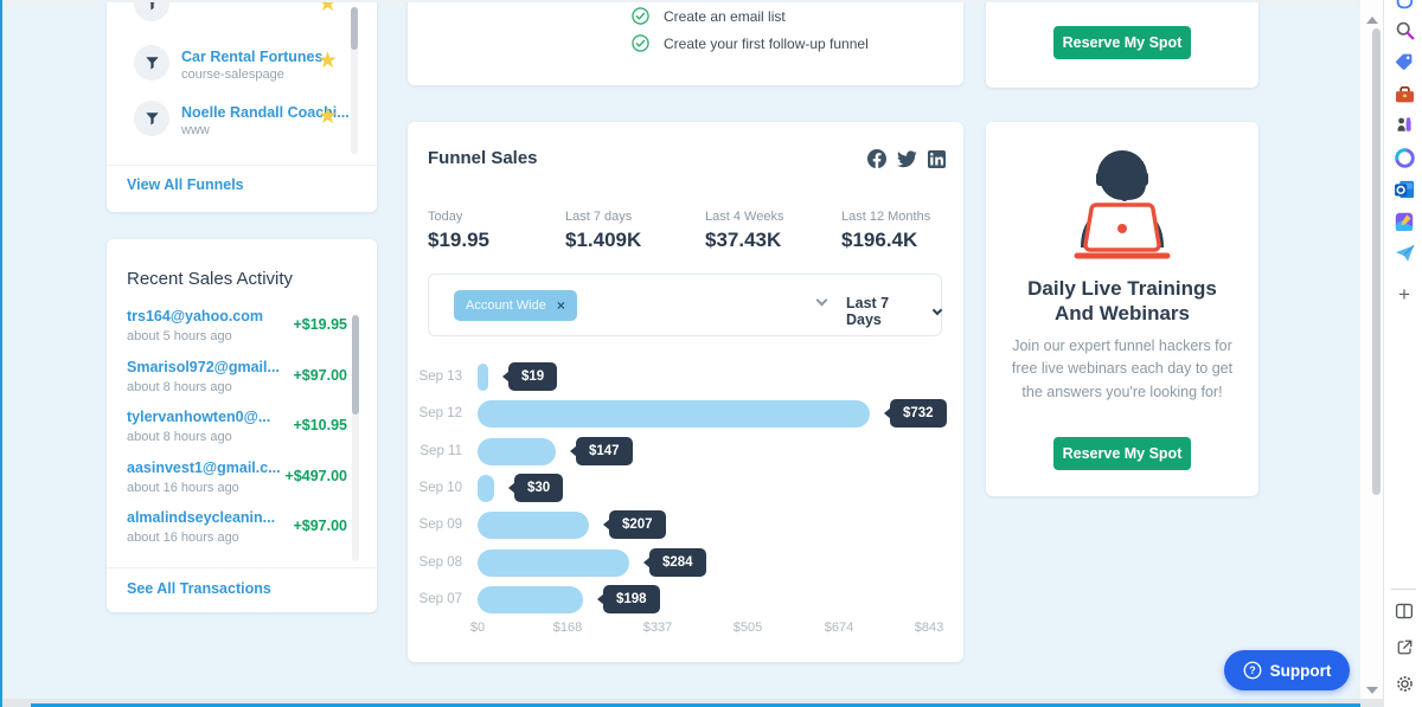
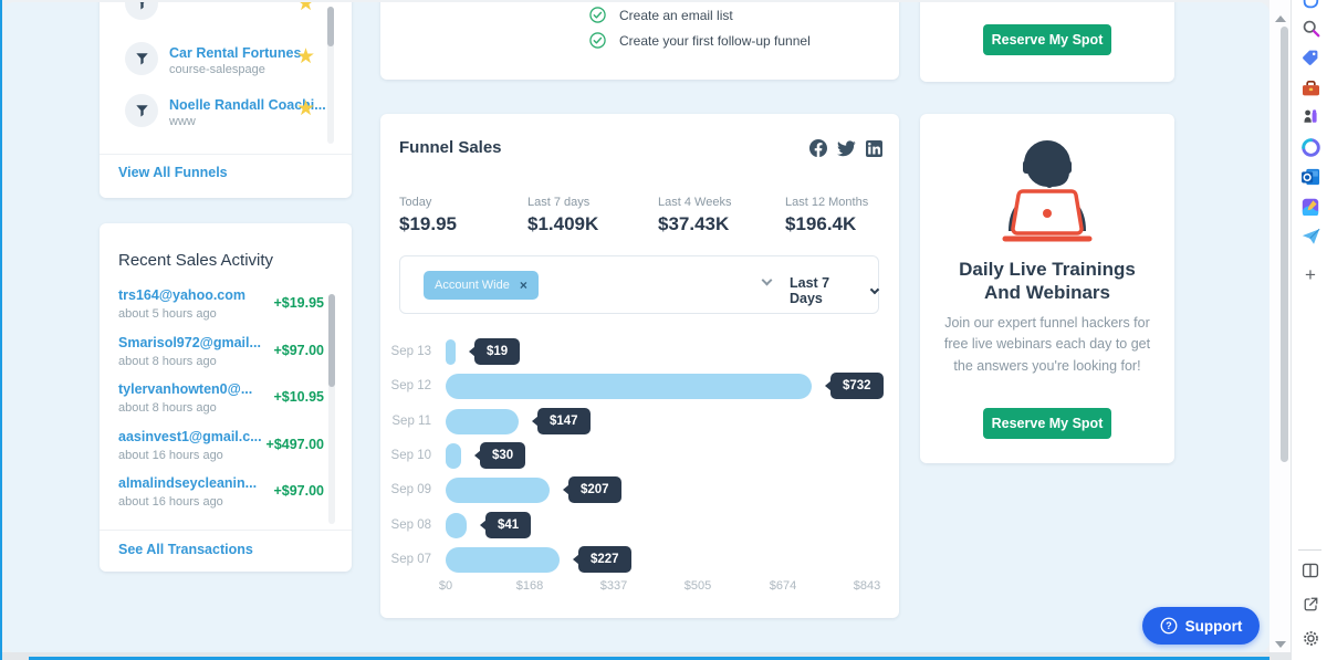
Sep 08: $284 -> $41
Sep 07: $198 -> $227
